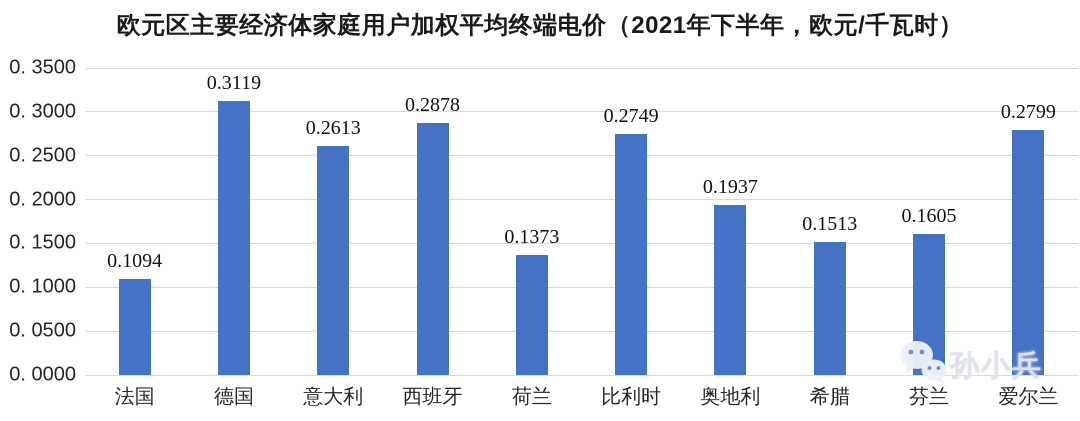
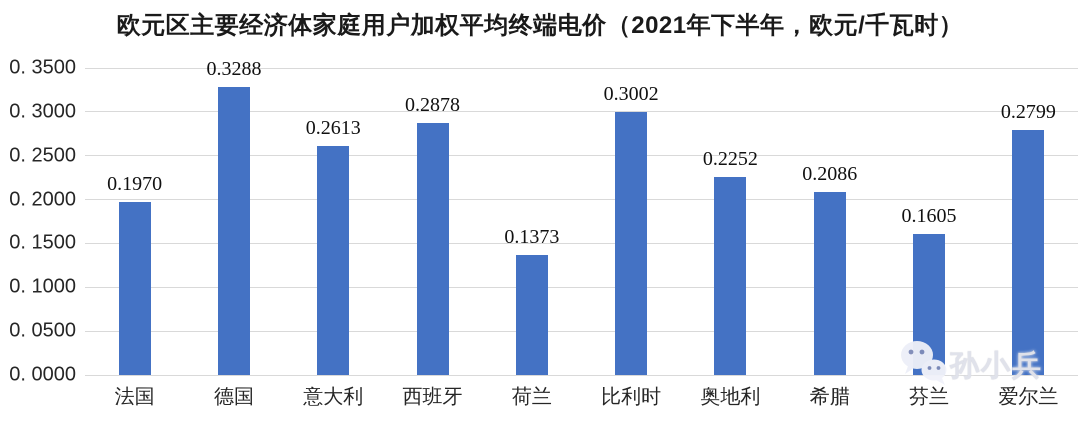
法国: 0.1094 -> 0.1970
德国: 0.3119 -> 0.3288
比利时: 0.2749 -> 0.3002
奥地利: 0.1937 -> 0.2252
希腊: 0.1513 -> 0.2086
